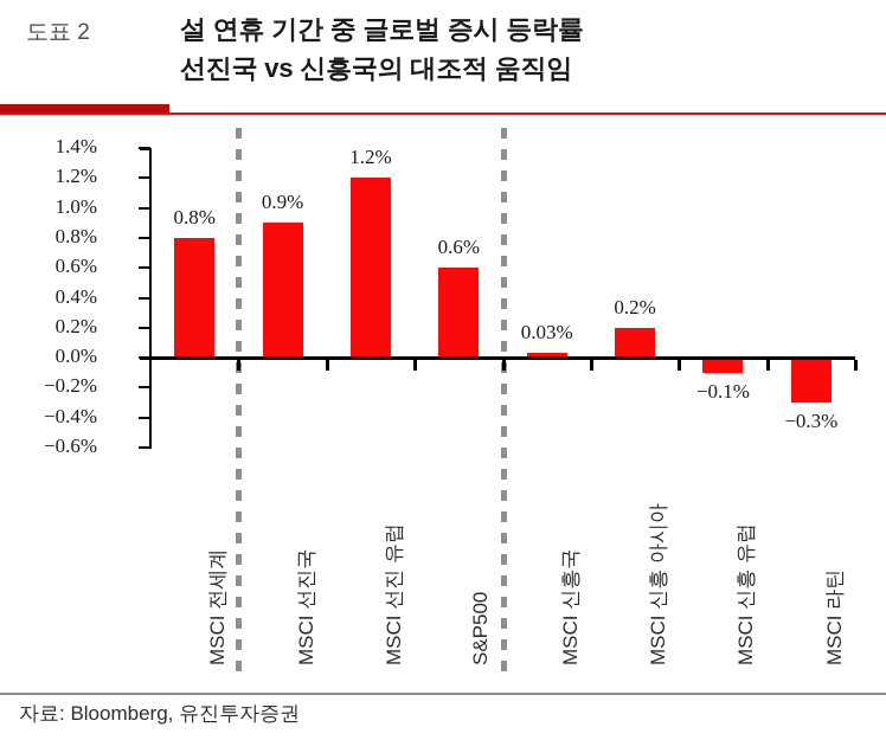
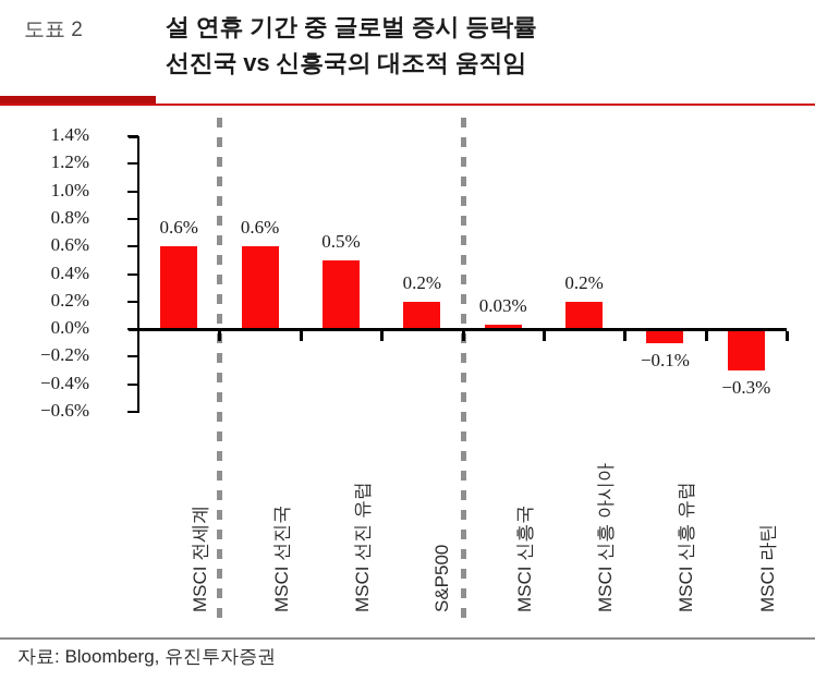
MSCI 전세계: 0.8% -> 0.6%
MSCI 선진국: 0.9% -> 0.6%
MSCI 선진 유럽: 1.2% -> 0.5%
S&P500: 0.6% -> 0.2%
